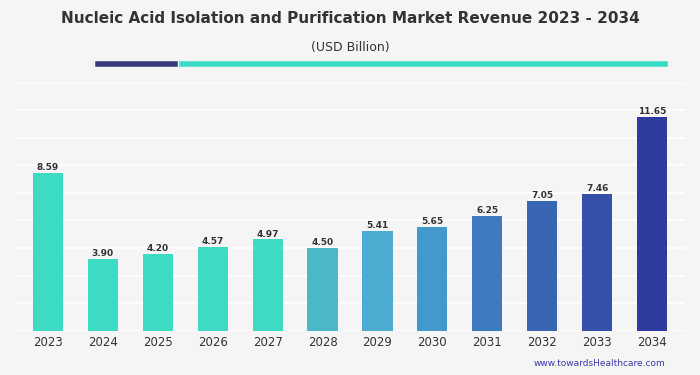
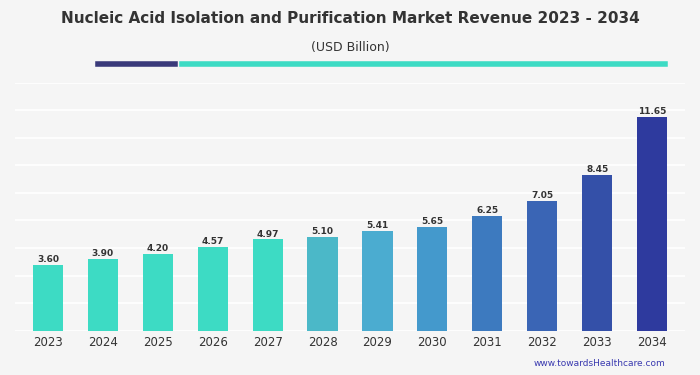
2023: 8.59 -> 3.60
2028: 4.50 -> 5.10
2033: 7.46 -> 8.45
